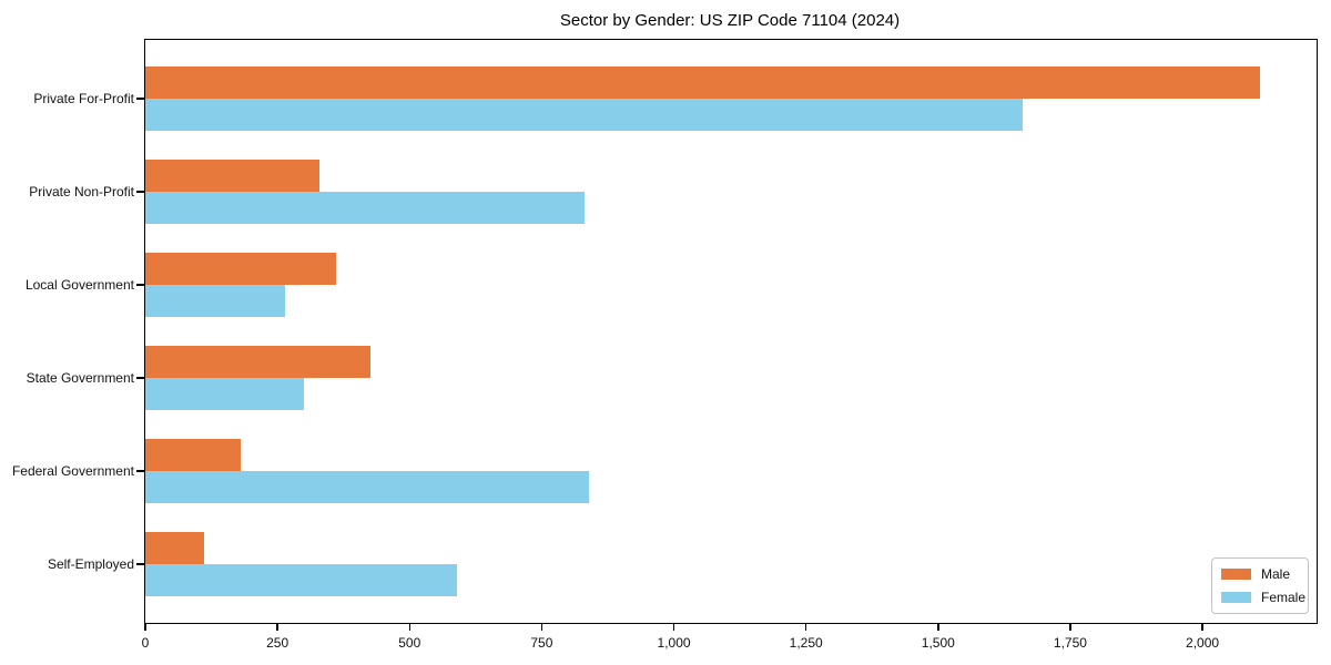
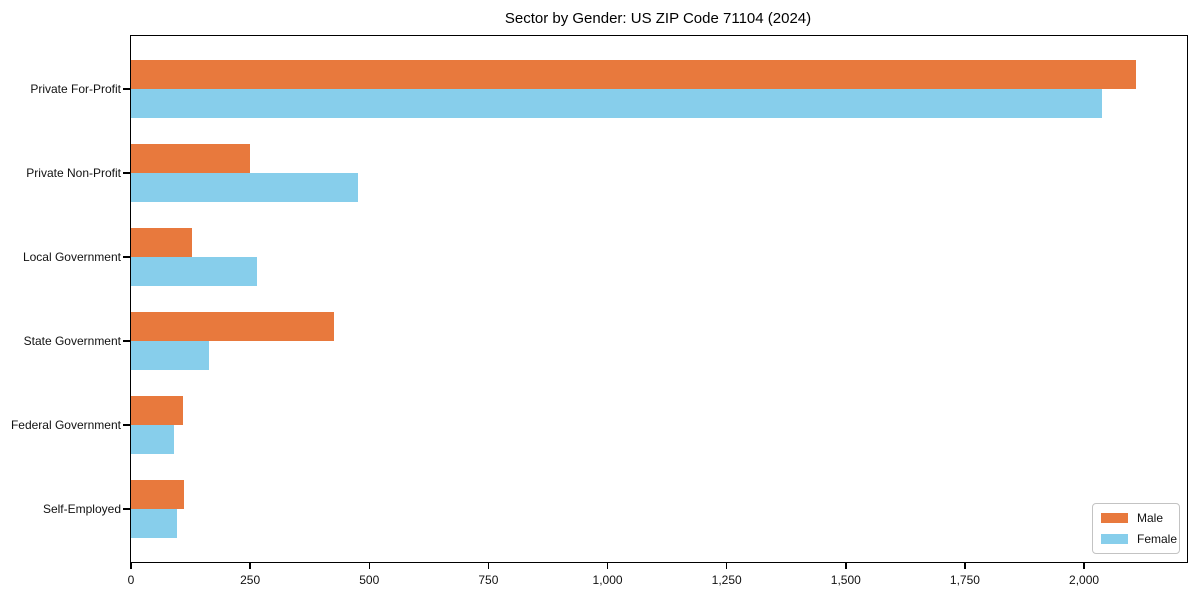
Female/Private For-Profit: 1660 -> 2040
Male/Private Non-Profit: 330 -> 250
Female/Private Non-Profit: 830 -> 480
Male/Local Government: 360 -> 130
Female/State Government: 300 -> 160
Male/Federal Government: 180 -> 110
Female/Federal Government: 840 -> 90
Female/Self-Employed: 590 -> 100
